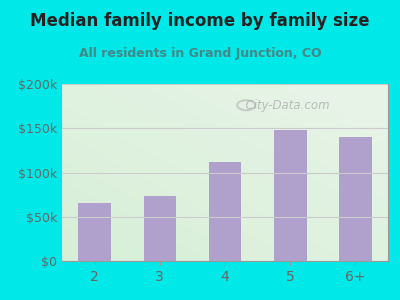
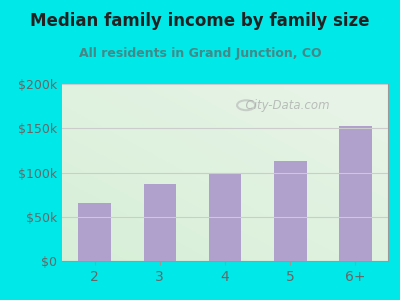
3: $74k -> $87k
4: $112k -> $100k
5: $148k -> $113k
6+: $140k -> $152k
